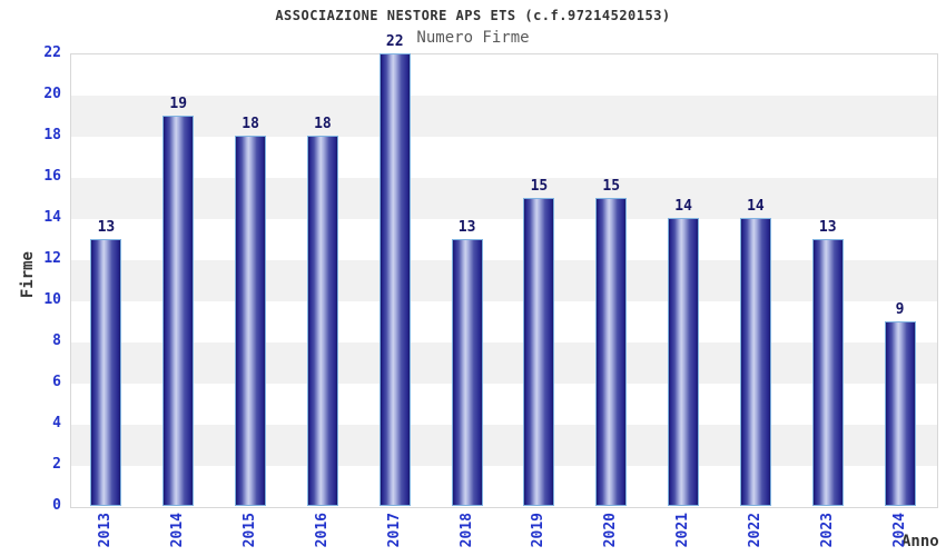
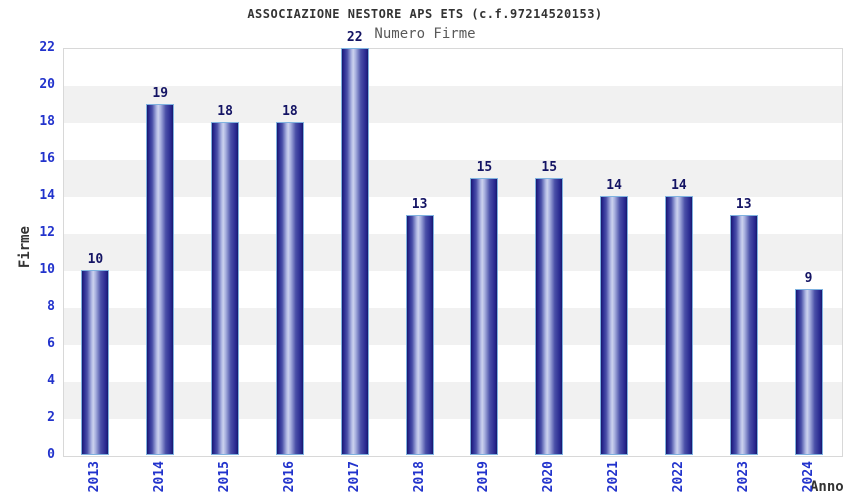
2013: 13 -> 10
